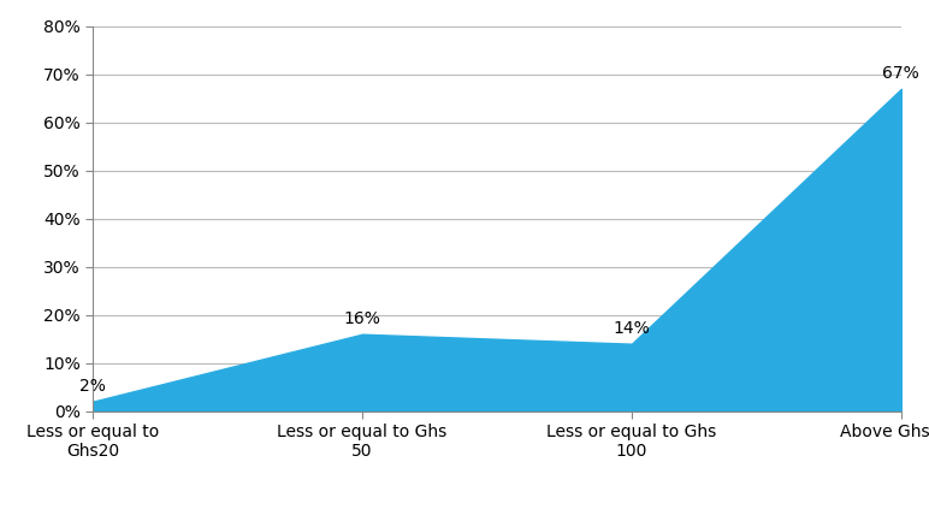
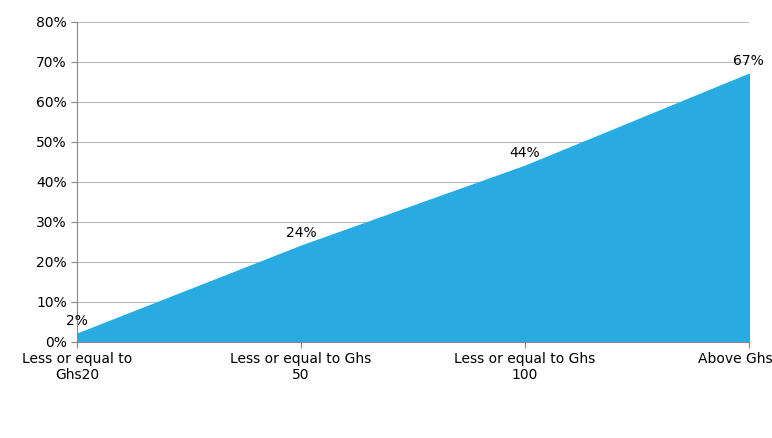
Less or equal to Ghs 50: 16% -> 24%
Less or equal to Ghs 100: 14% -> 44%
